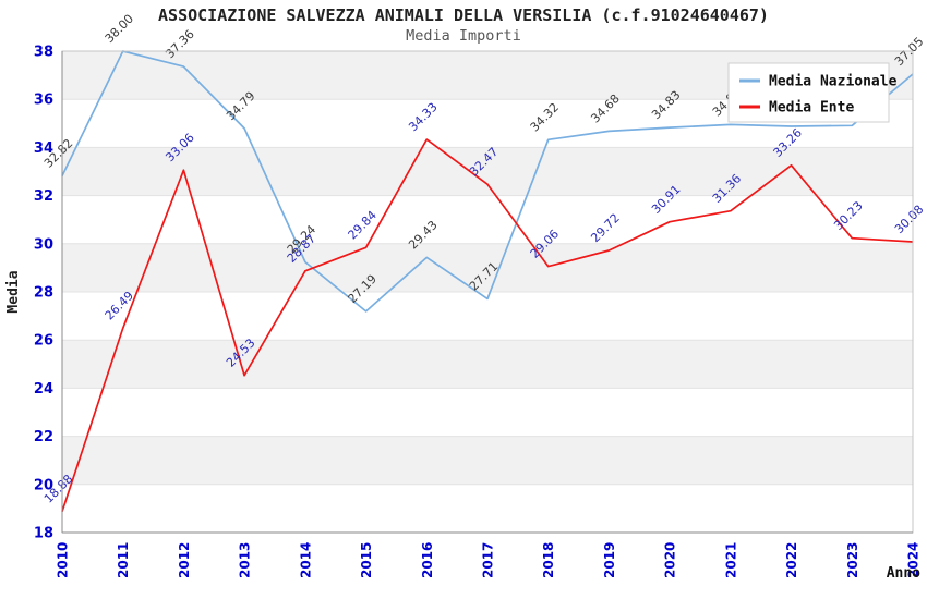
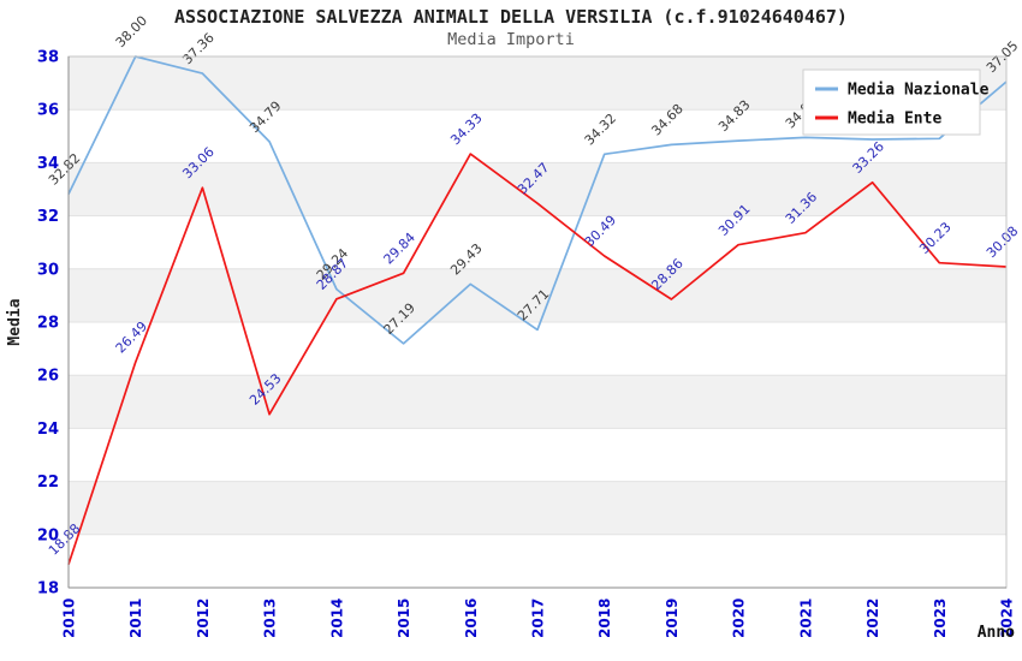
Media Ente/2018: 29.06 -> 30.49
Media Ente/2019: 29.72 -> 28.86
